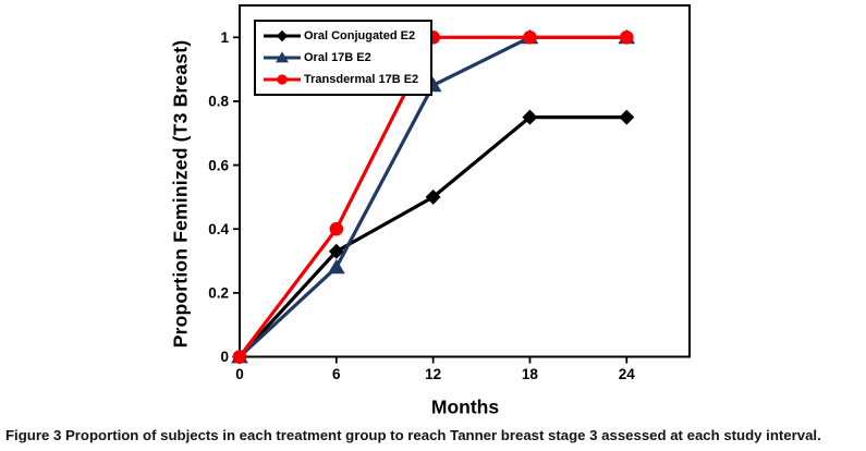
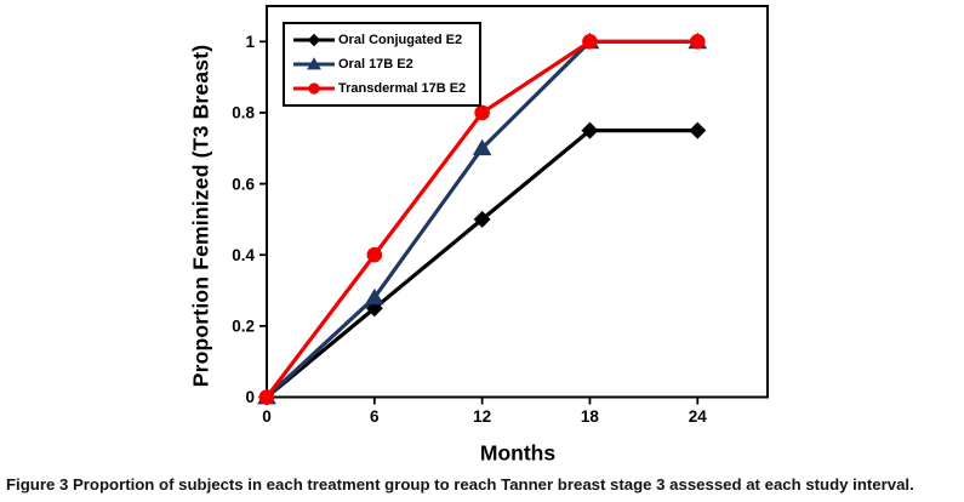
Oral Conjugated E2/6: 0.33 -> 0.25
Oral 17B E2/12: 0.85 -> 0.70
Transdermal 17B E2/12: 1.0 -> 0.8
